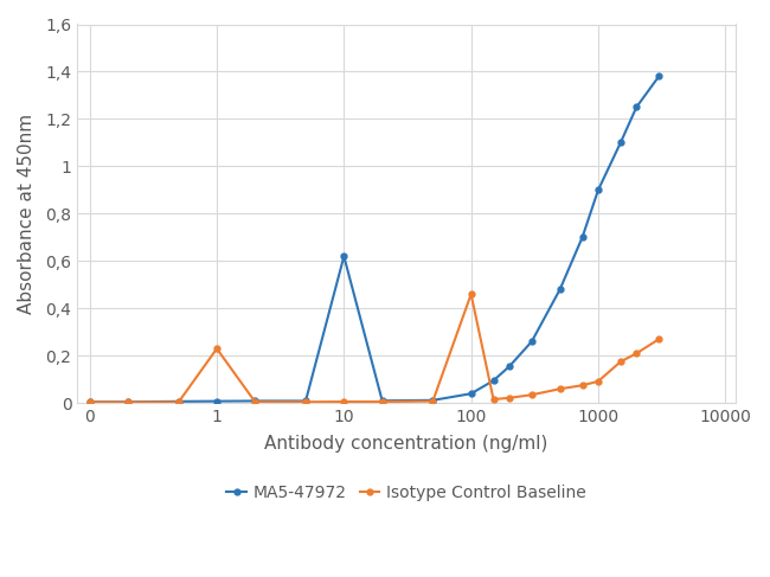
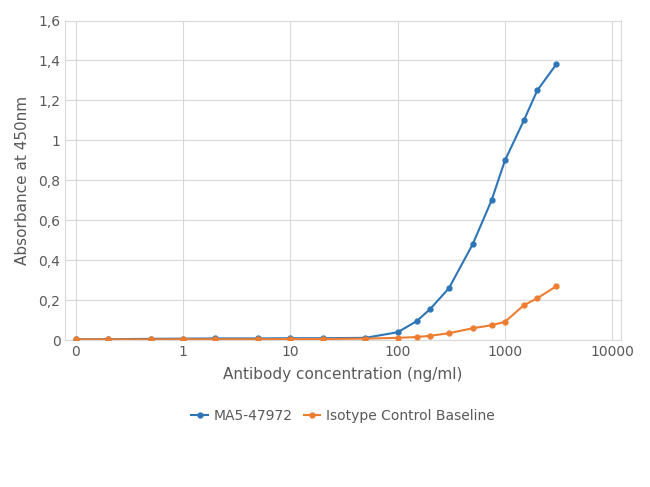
Isotype Control Baseline/1: 0,23 -> 0,01
MA5-47972/10: 0,62 -> 0,01
Isotype Control Baseline/100: 0,46 -> 0,01
